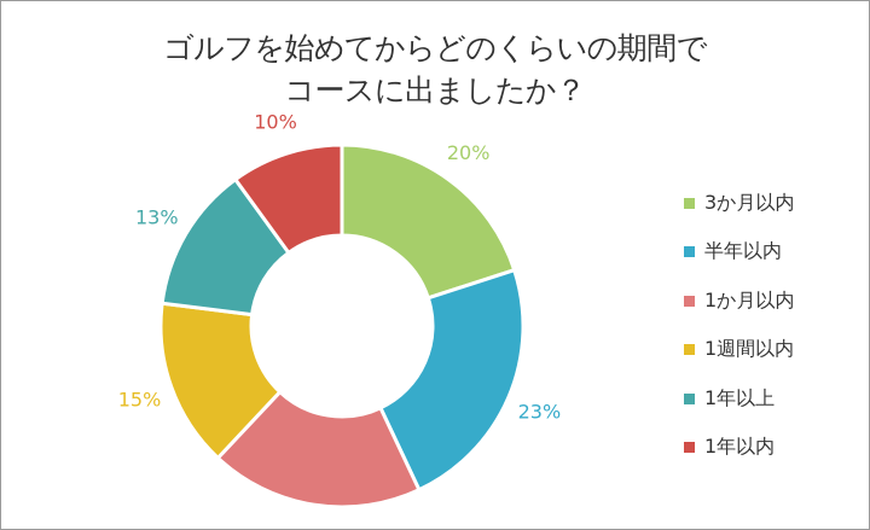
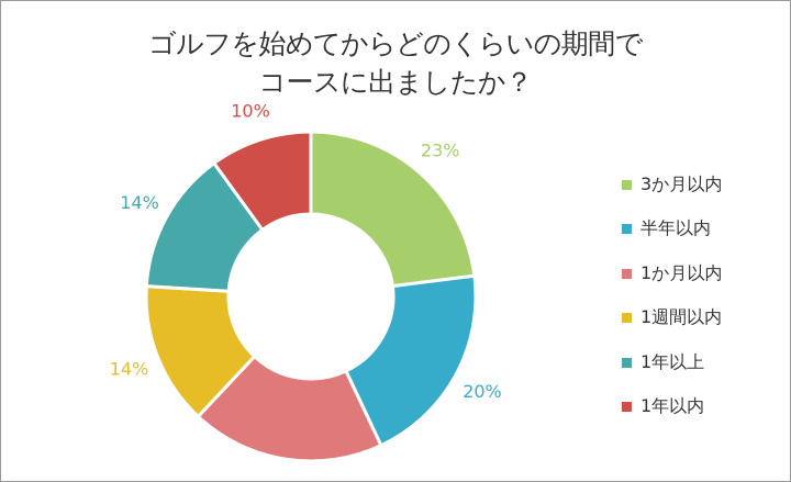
3か月以内: 20% -> 23%
半年以内: 23% -> 20%
1週間以内: 15% -> 14%
1年以上: 13% -> 14%
